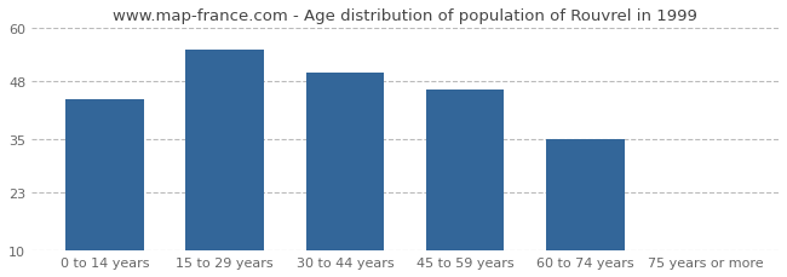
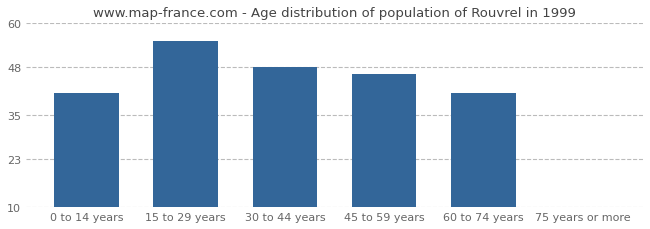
0 to 14 years: 44 -> 41
30 to 44 years: 50 -> 48
60 to 74 years: 35 -> 41
